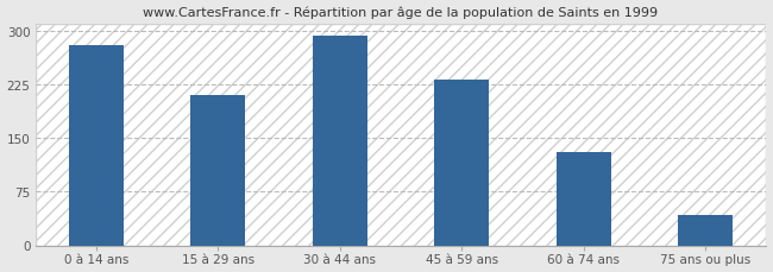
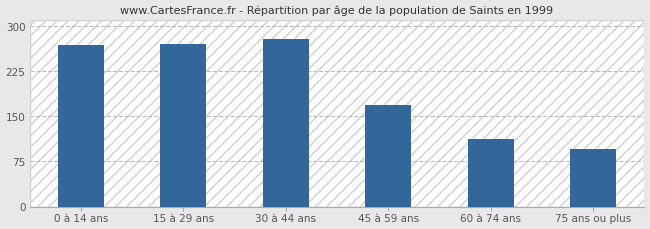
0 à 14 ans: 280 -> 268
15 à 29 ans: 210 -> 270
30 à 44 ans: 293 -> 278
45 à 59 ans: 232 -> 168
60 à 74 ans: 130 -> 112
75 ans ou plus: 42 -> 96
